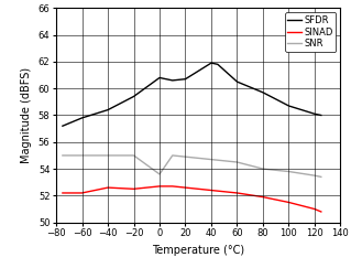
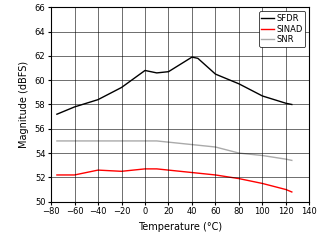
SNR/0: 53.6 -> 55.0
